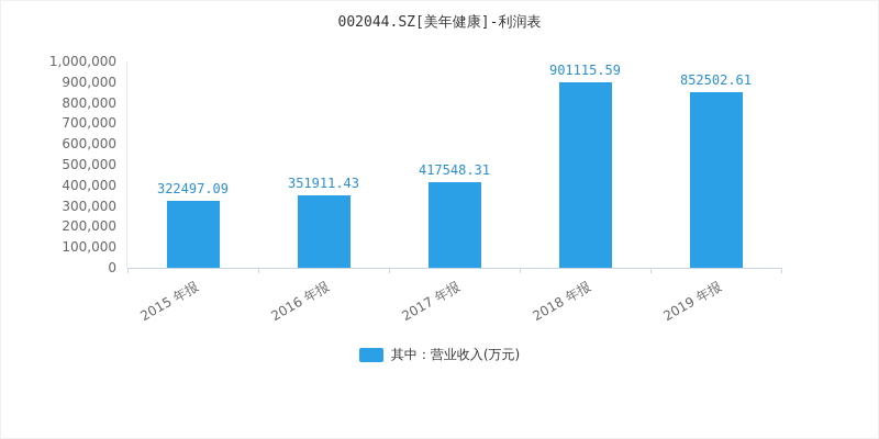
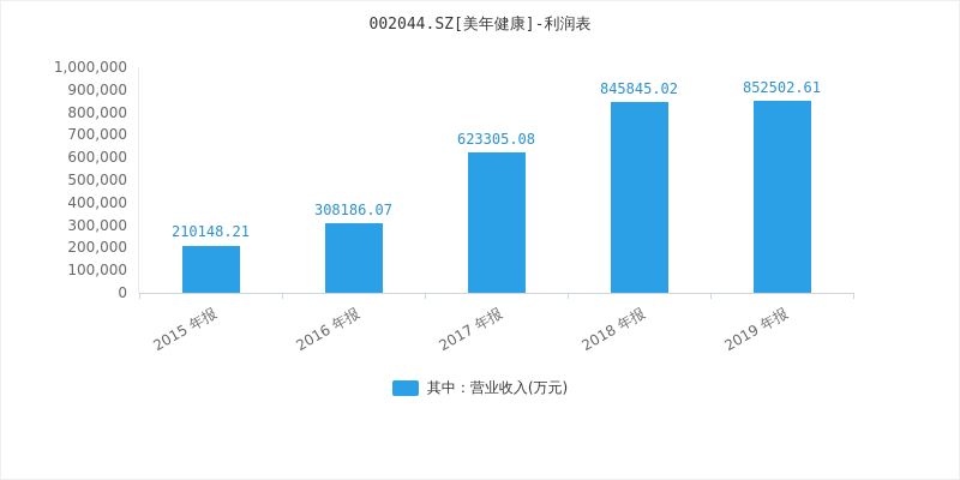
2015 年报: 322497.09 -> 210148.21
2016 年报: 351911.43 -> 308186.07
2017 年报: 417548.31 -> 623305.08
2018 年报: 901115.59 -> 845845.02
